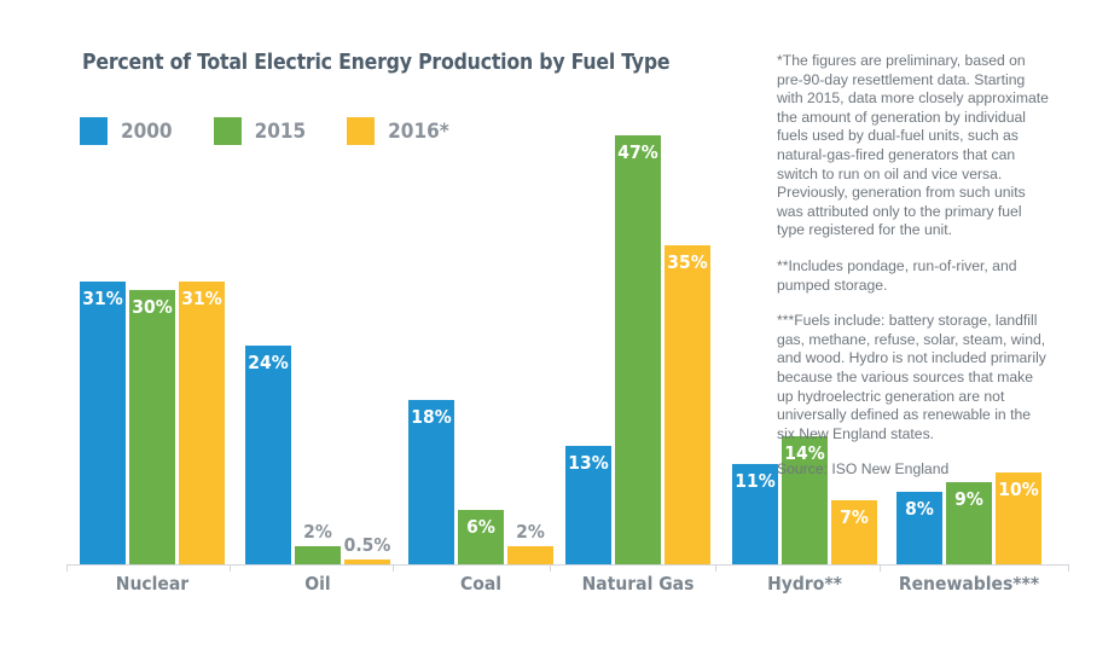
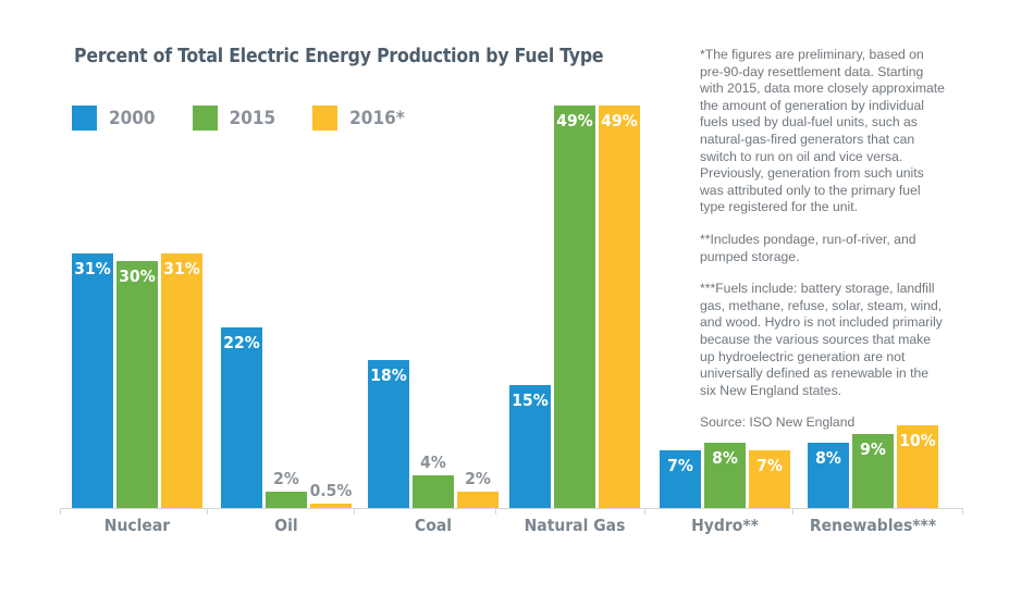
2000/Oil: 24% -> 22%
2015/Coal: 6% -> 4%
2000/Natural Gas: 13% -> 15%
2015/Natural Gas: 47% -> 49%
2016*/Natural Gas: 35% -> 49%
2000/Hydro**: 11% -> 7%
2015/Hydro**: 14% -> 8%
